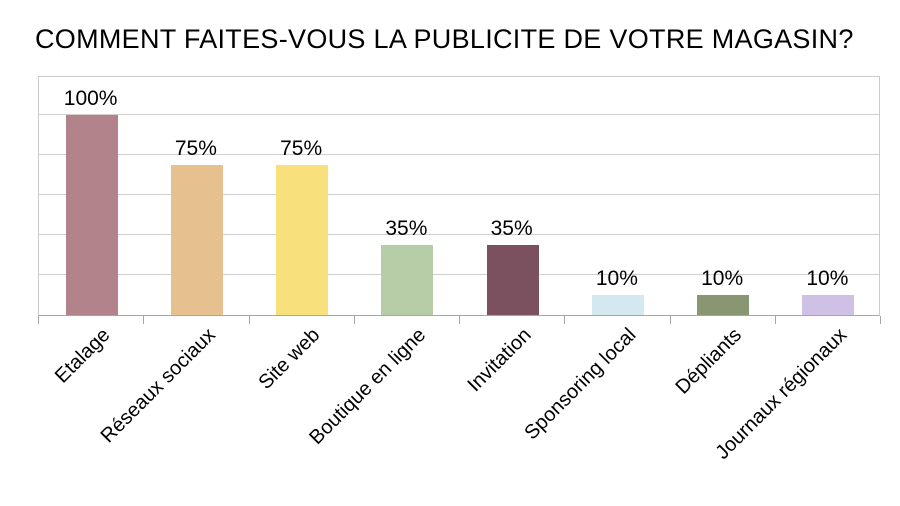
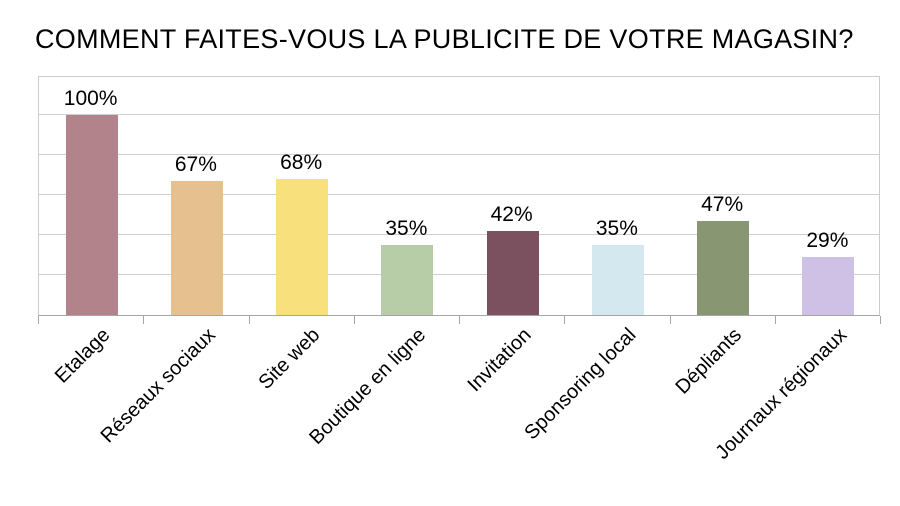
Réseaux sociaux: 75% -> 67%
Site web: 75% -> 68%
Invitation: 35% -> 42%
Sponsoring local: 10% -> 35%
Dépliants: 10% -> 47%
Journaux régionaux: 10% -> 29%
